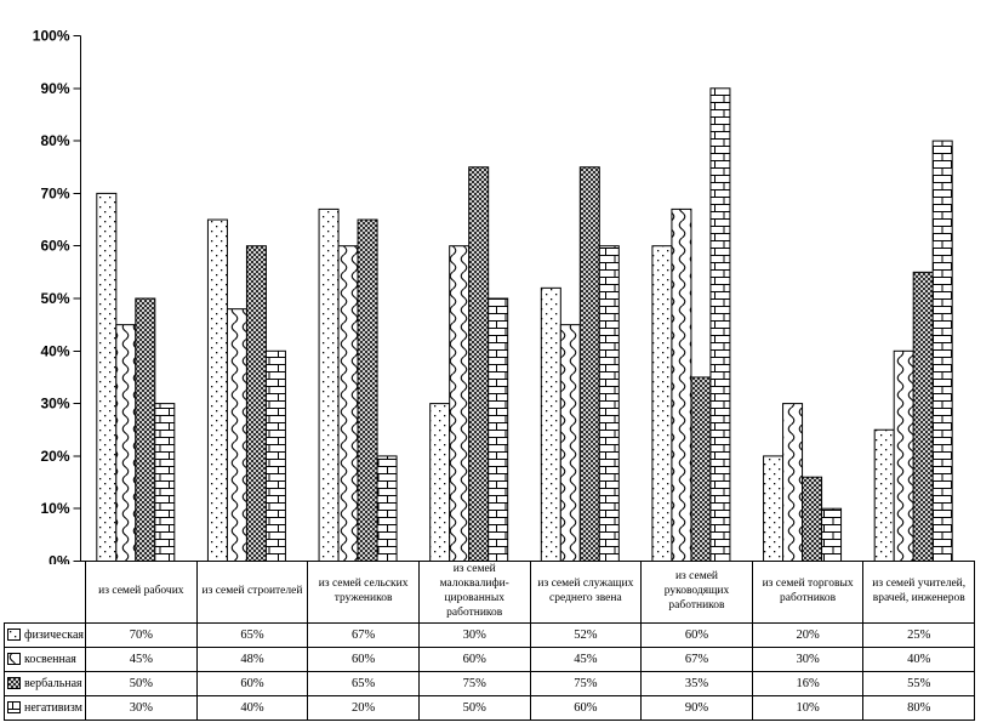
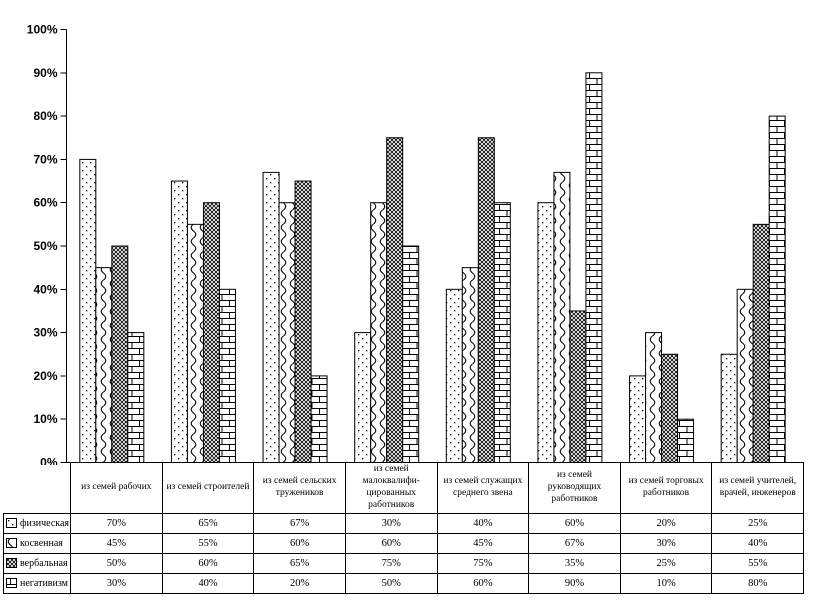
косвенная/из семей строителей: 48% -> 55%
физическая/из семей служащих среднего звена: 52% -> 40%
вербальная/из семей торговых работников: 16% -> 25%
